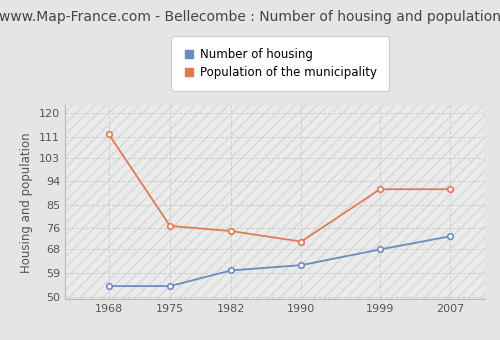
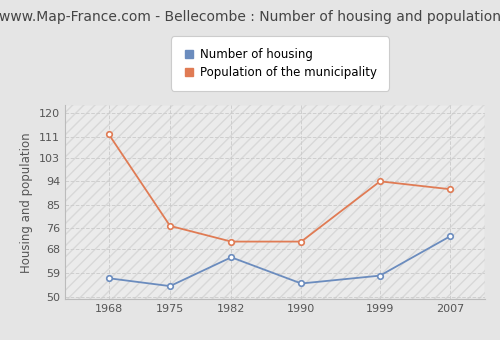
Number of housing/1968: 54 -> 57
Number of housing/1982: 60 -> 65
Population of the municipality/1982: 75 -> 71
Number of housing/1990: 62 -> 55
Number of housing/1999: 68 -> 58
Population of the municipality/1999: 91 -> 94
